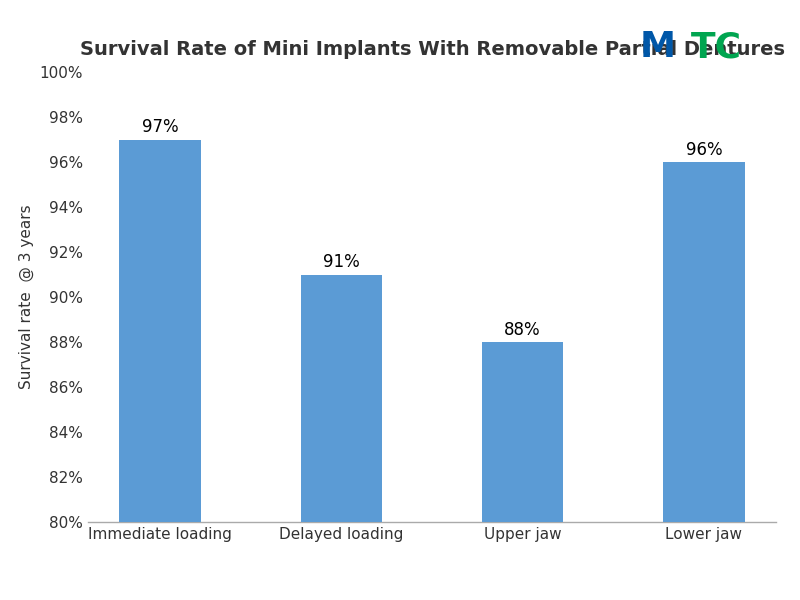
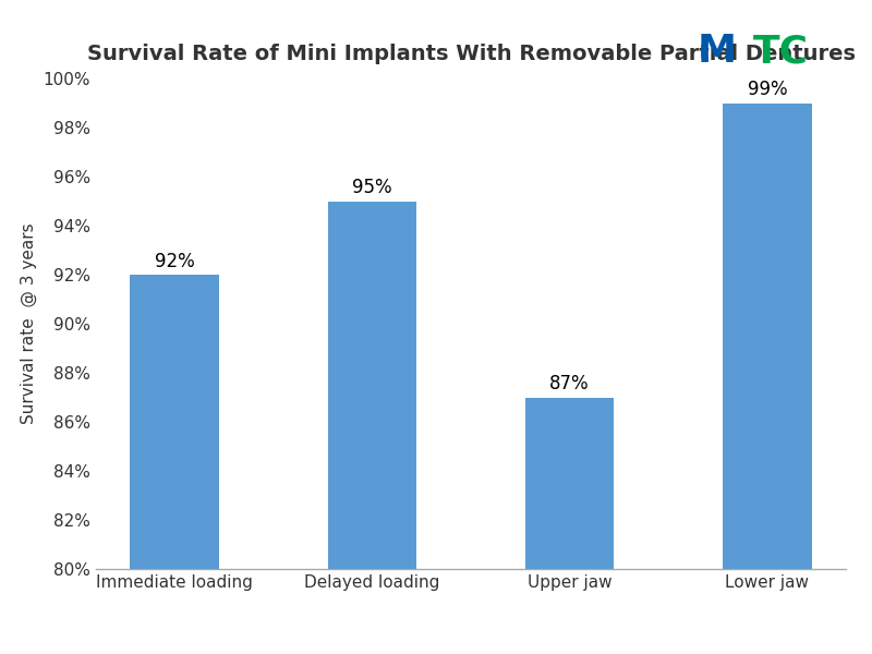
Immediate loading: 97% -> 92%
Delayed loading: 91% -> 95%
Upper jaw: 88% -> 87%
Lower jaw: 96% -> 99%
